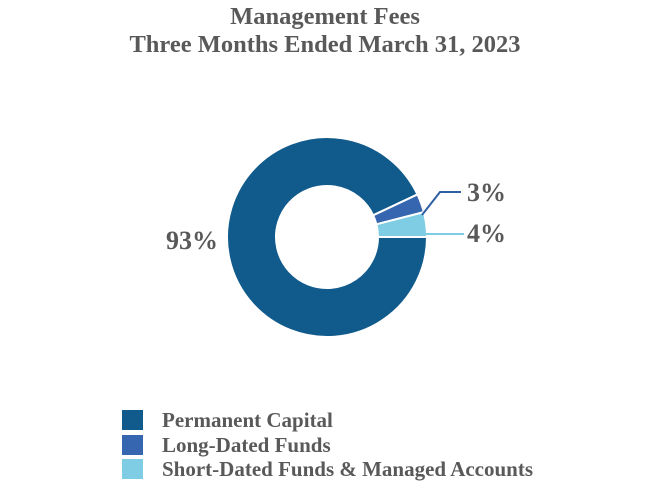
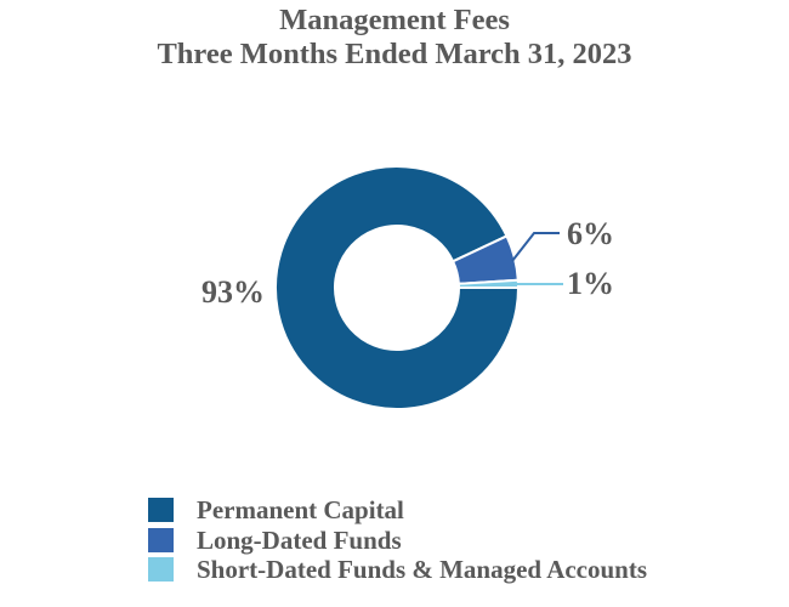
Long-Dated Funds: 3% -> 6%
Short-Dated Funds & Managed Accounts: 4% -> 1%
